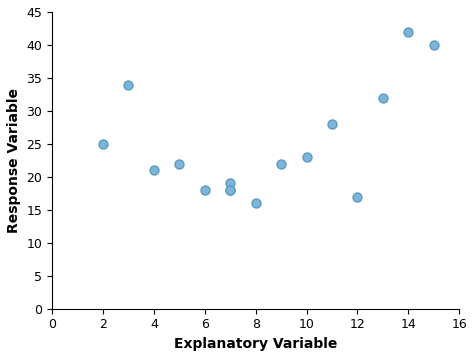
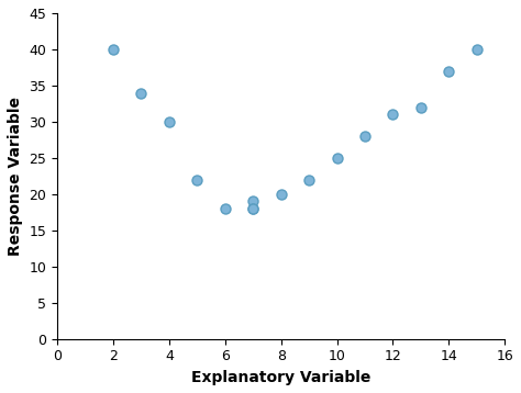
2: 25 -> 40
4: 21 -> 30
8: 16 -> 20
10: 23 -> 25
12: 17 -> 31
14: 42 -> 37
